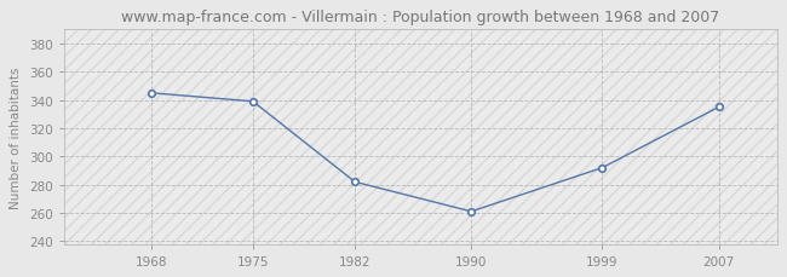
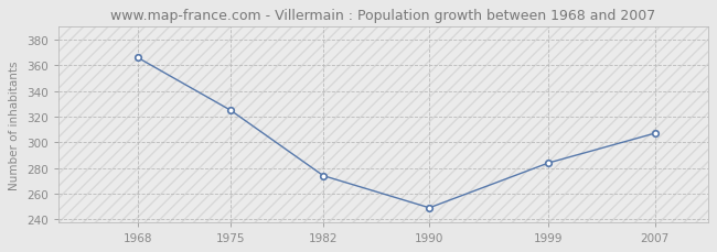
1968: 345 -> 366
1975: 339 -> 325
1982: 282 -> 274
1990: 261 -> 249
1999: 292 -> 284
2007: 335 -> 307
